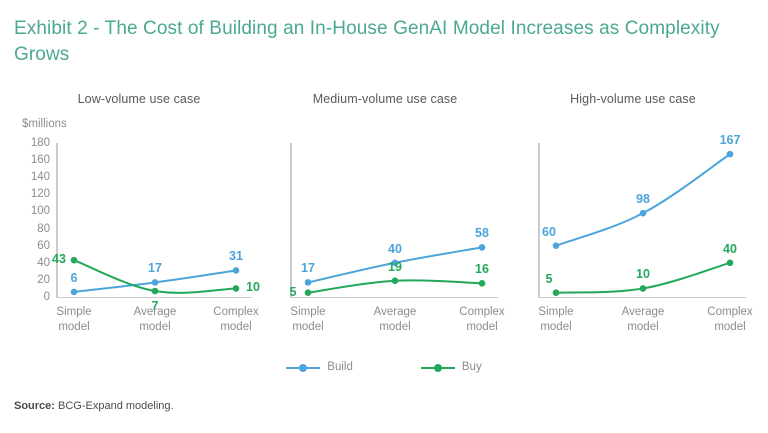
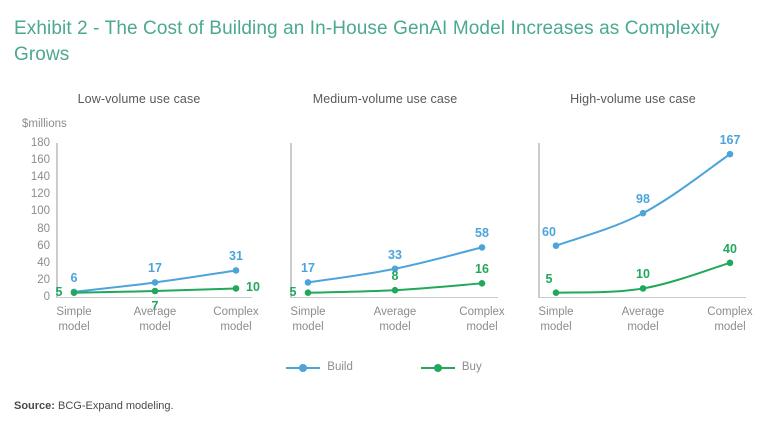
Low-volume use case/Buy/Simple model: 43 -> 5
Medium-volume use case/Build/Average model: 40 -> 33
Medium-volume use case/Buy/Average model: 19 -> 8
